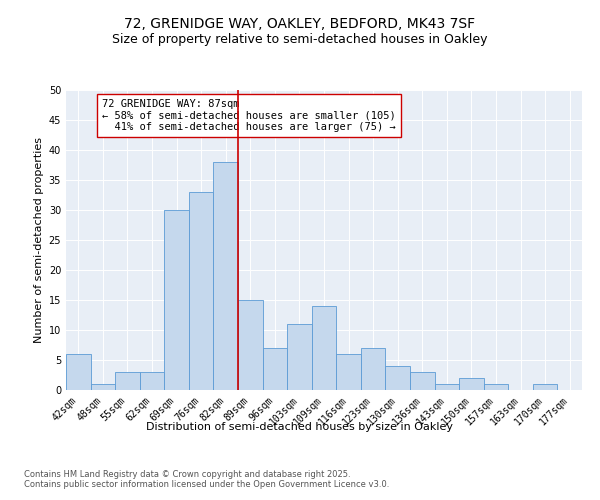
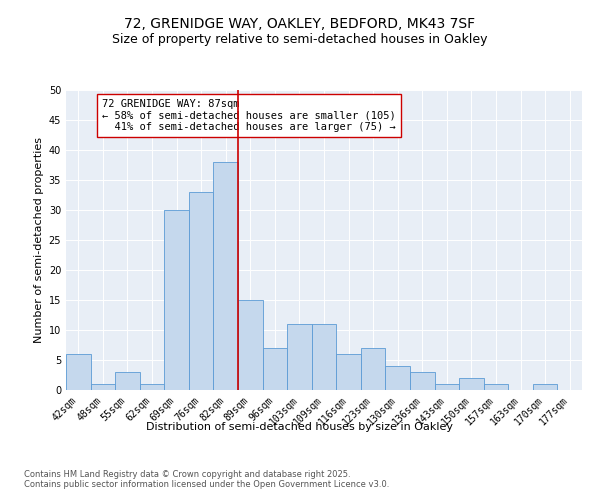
62sqm: 3 -> 1
109sqm: 14 -> 11
